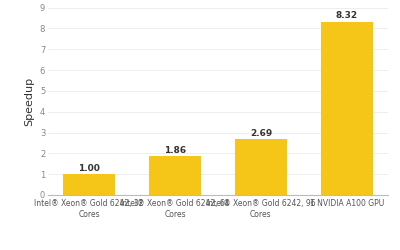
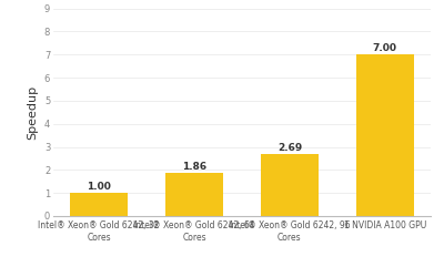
1 NVIDIA A100 GPU: 8.32 -> 7.00
